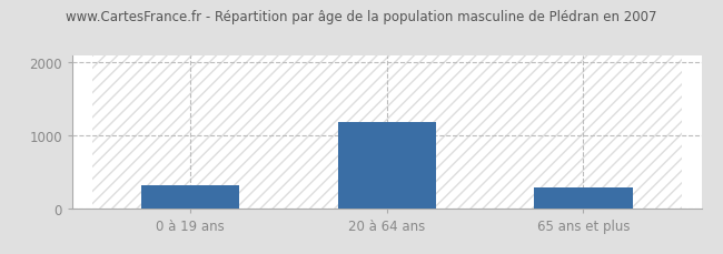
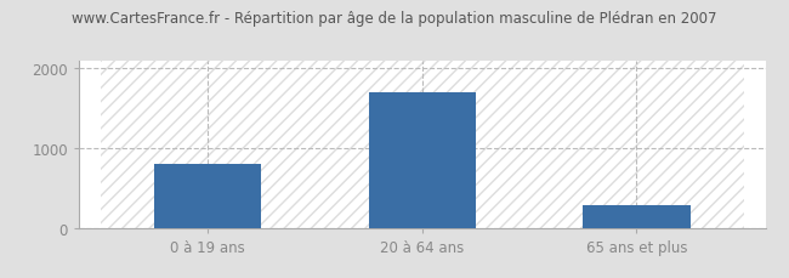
0 à 19 ans: 320 -> 800
20 à 64 ans: 1180 -> 1700
